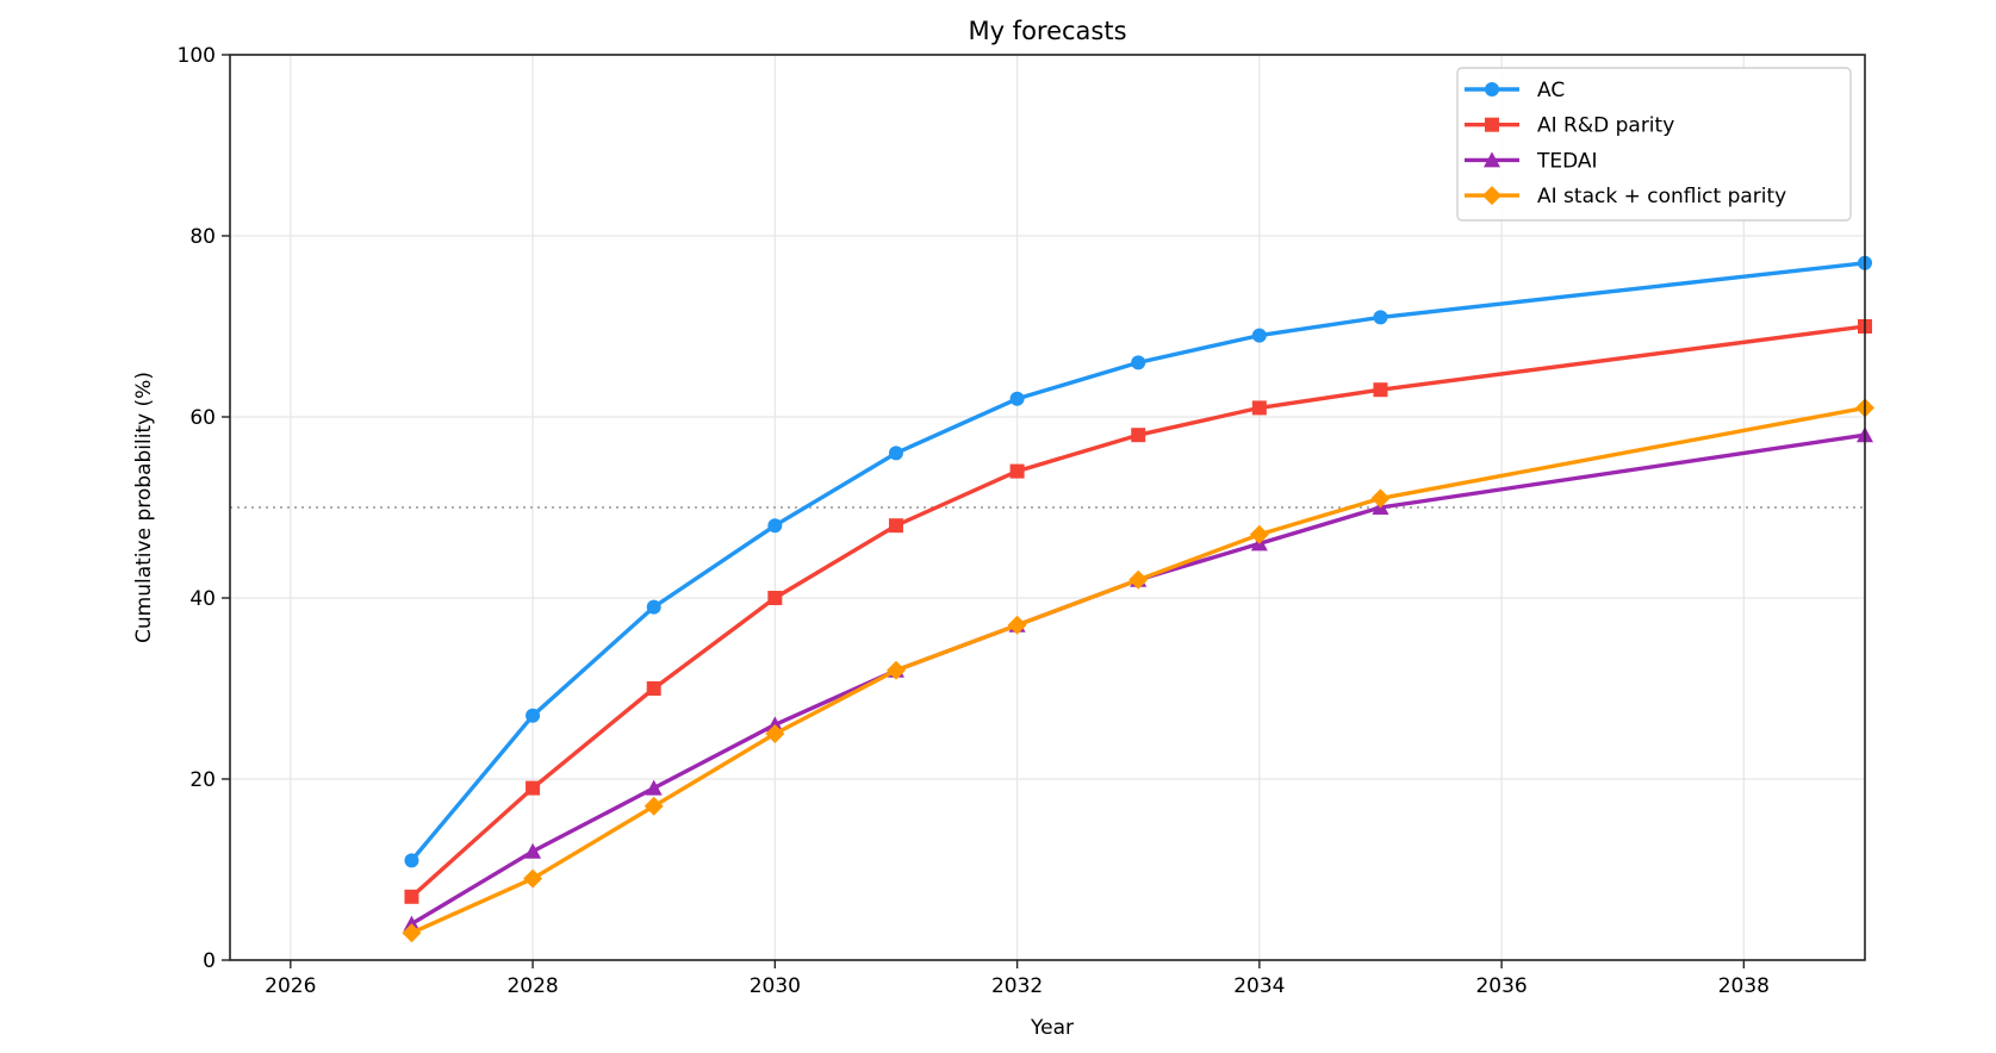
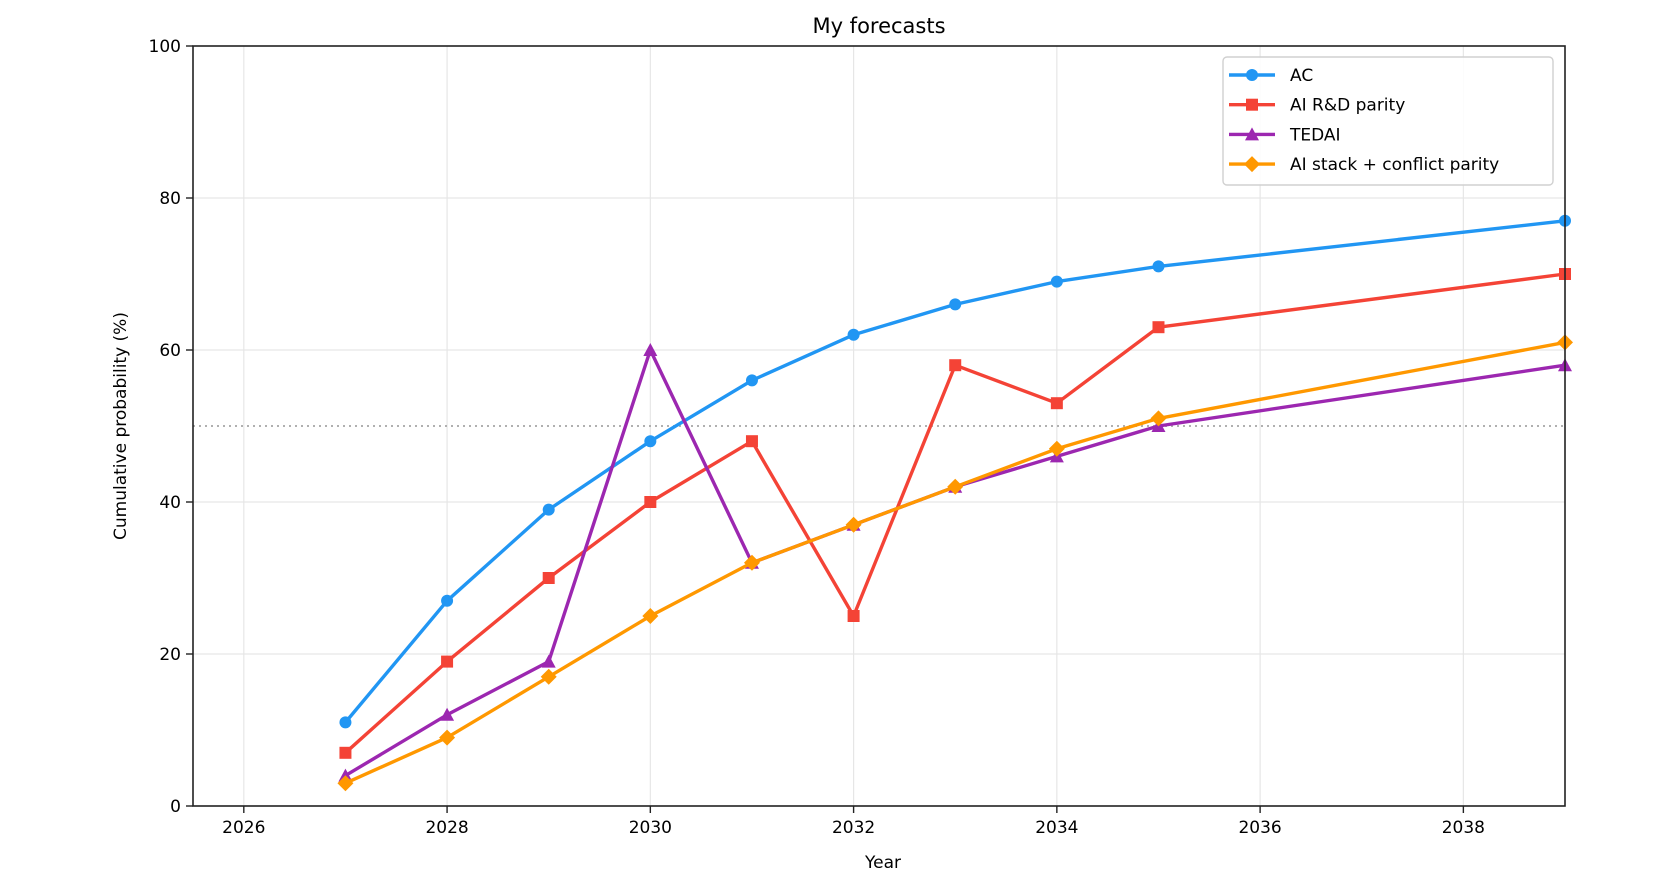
TEDAI/2030: 26 -> 60
AI R&D parity/2032: 54 -> 25
AI R&D parity/2034: 61 -> 53
